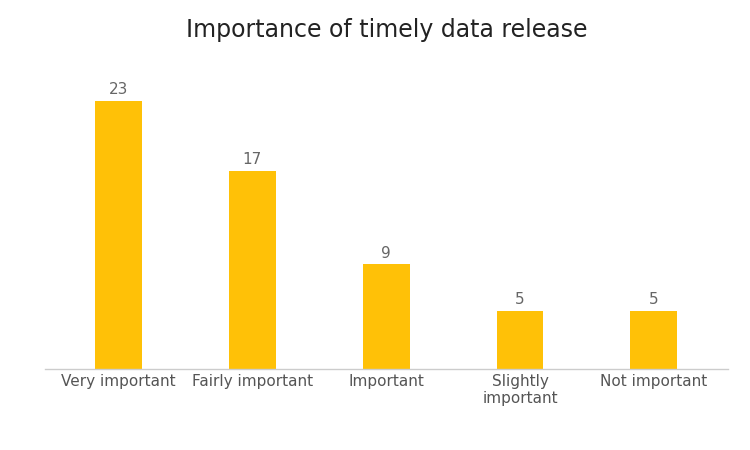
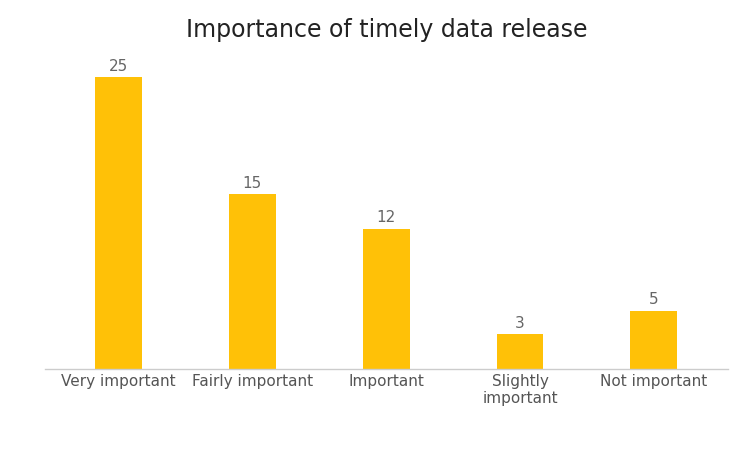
Very important: 23 -> 25
Fairly important: 17 -> 15
Important: 9 -> 12
Slightly important: 5 -> 3
